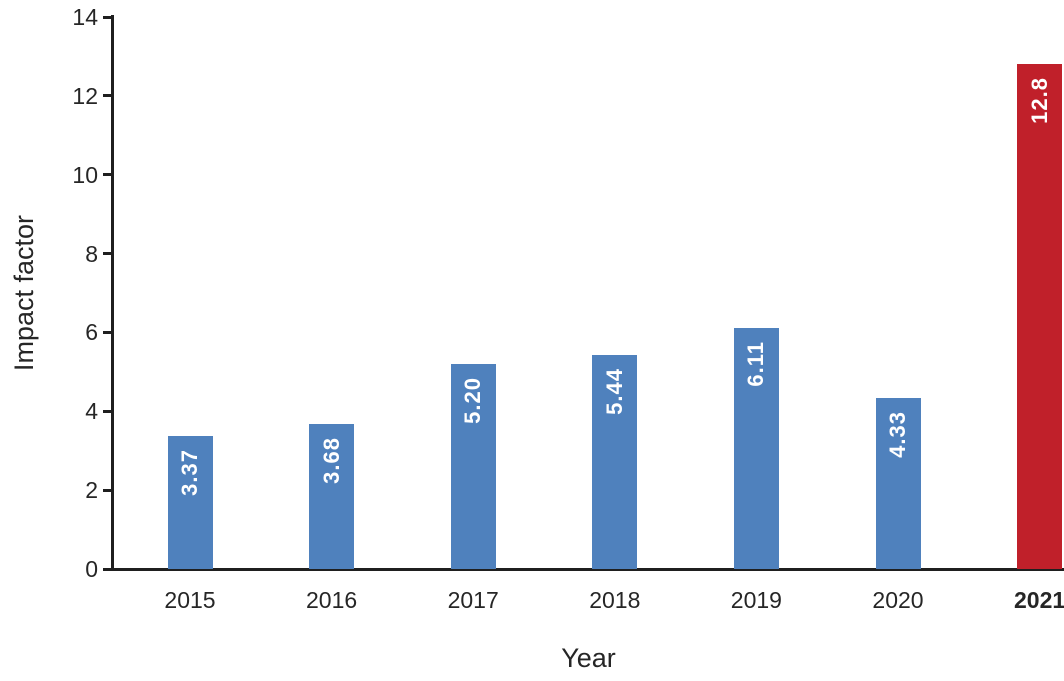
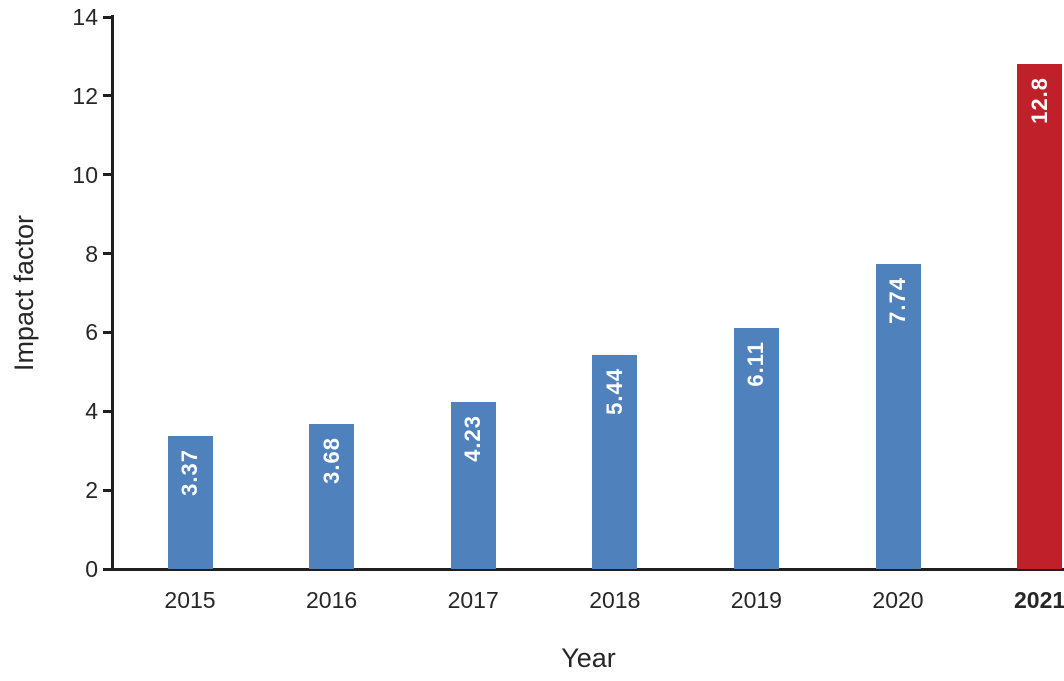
2017: 5.20 -> 4.23
2020: 4.33 -> 7.74
